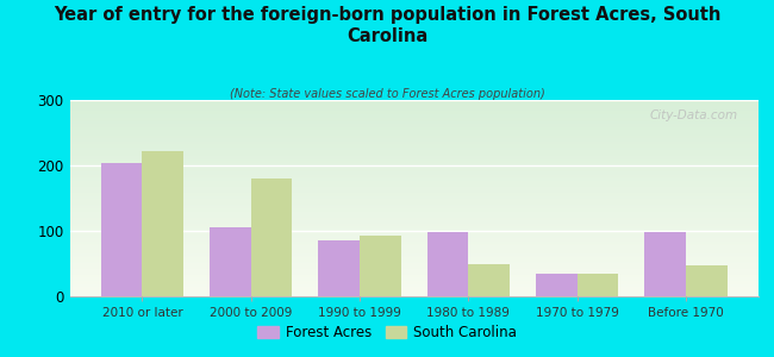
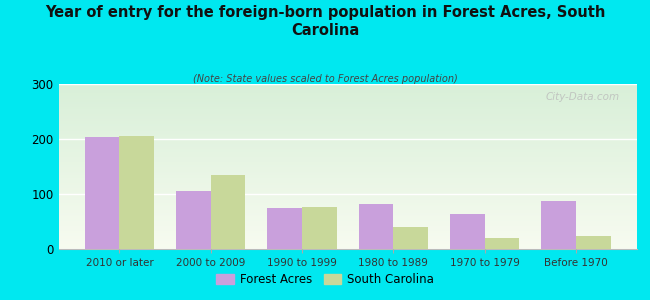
South Carolina/2010 or later: 222 -> 206
South Carolina/2000 to 2009: 180 -> 134
Forest Acres/1990 to 1999: 85 -> 74
South Carolina/1990 to 1999: 93 -> 76
Forest Acres/1980 to 1989: 98 -> 82
South Carolina/1980 to 1989: 50 -> 40
Forest Acres/1970 to 1979: 35 -> 64
South Carolina/1970 to 1979: 35 -> 20
Forest Acres/Before 1970: 99 -> 88
South Carolina/Before 1970: 47 -> 24
